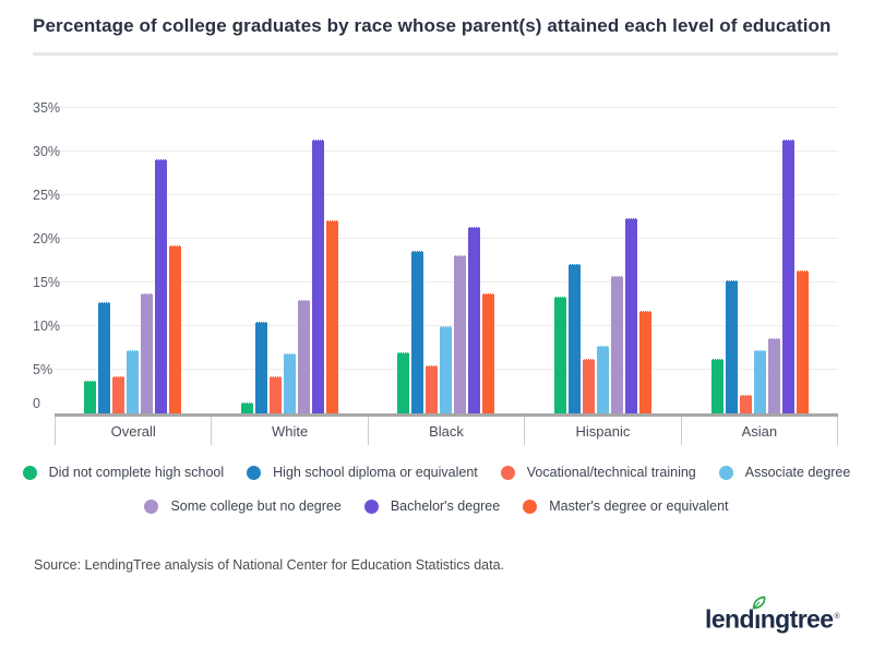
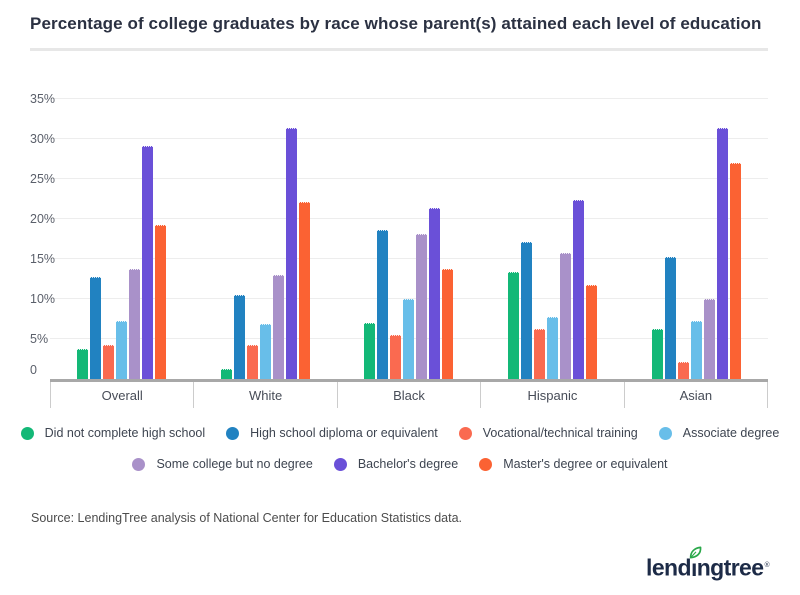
Some college but no degree/Asian: 9% -> 10%
Master's degree or equivalent/Asian: 16% -> 27%
